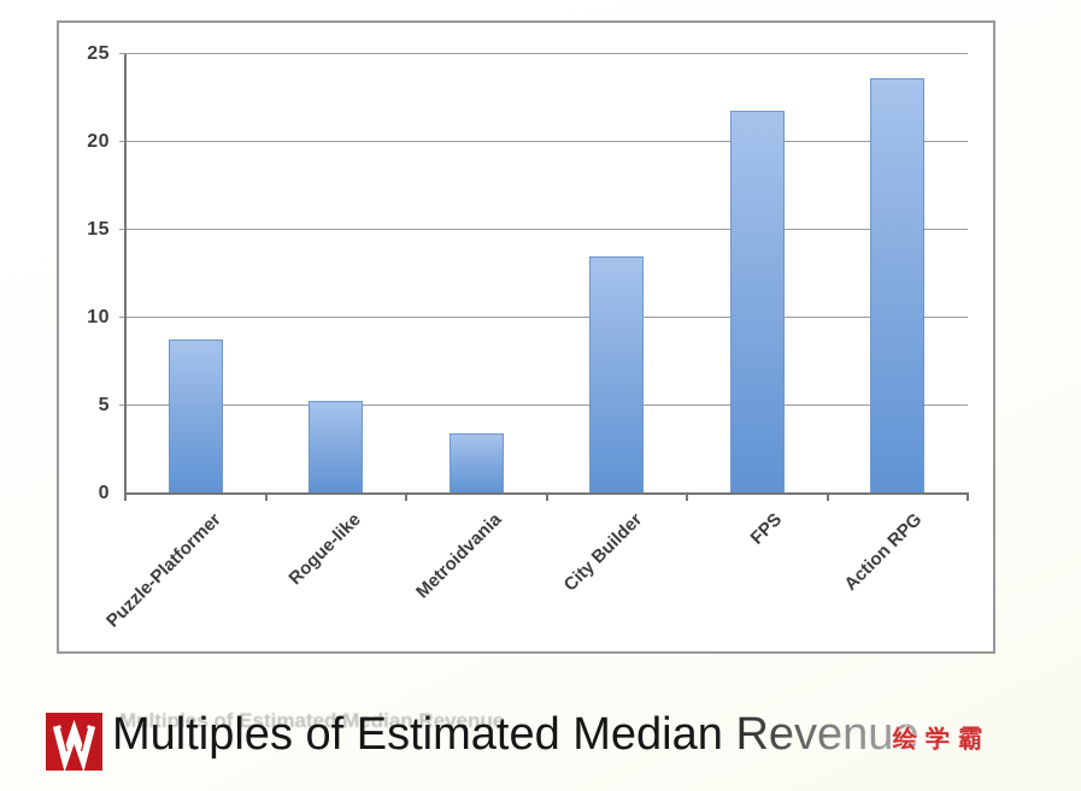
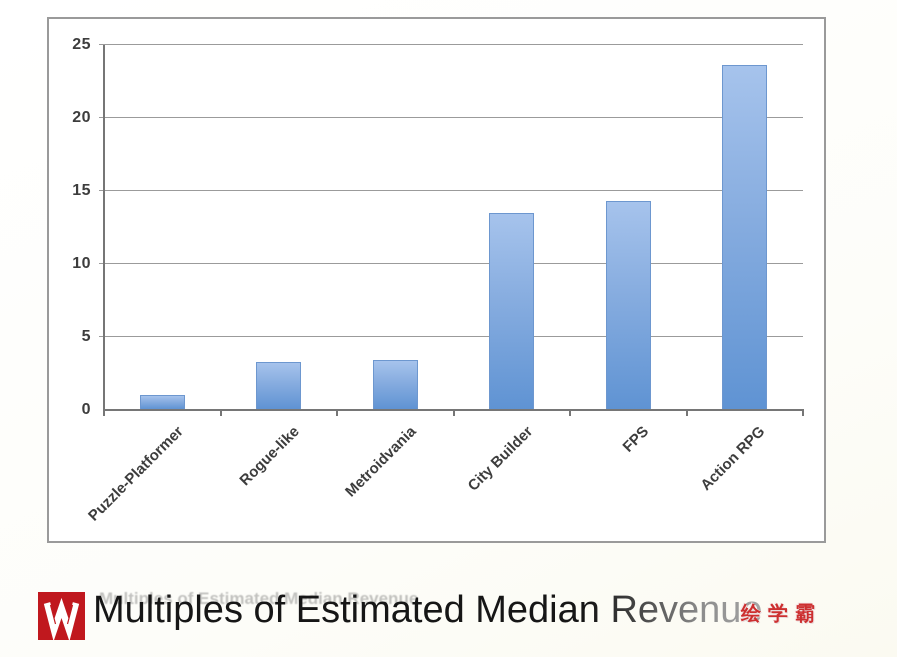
Puzzle-Platformer: 8.8 -> 1.0
Rogue-like: 5.3 -> 3.3
FPS: 21.8 -> 14.3
